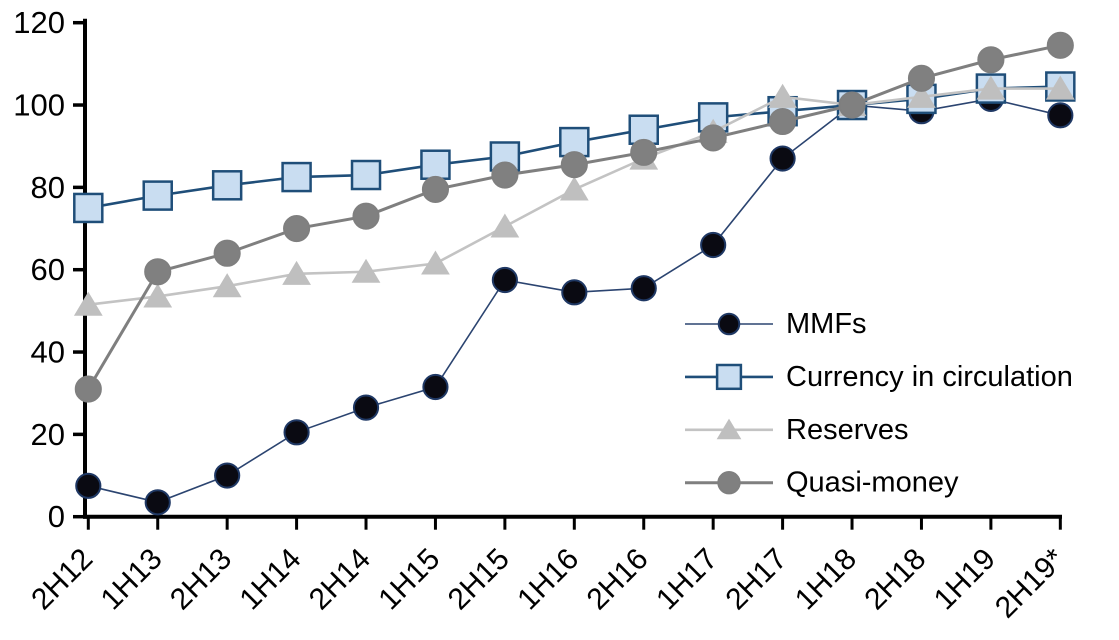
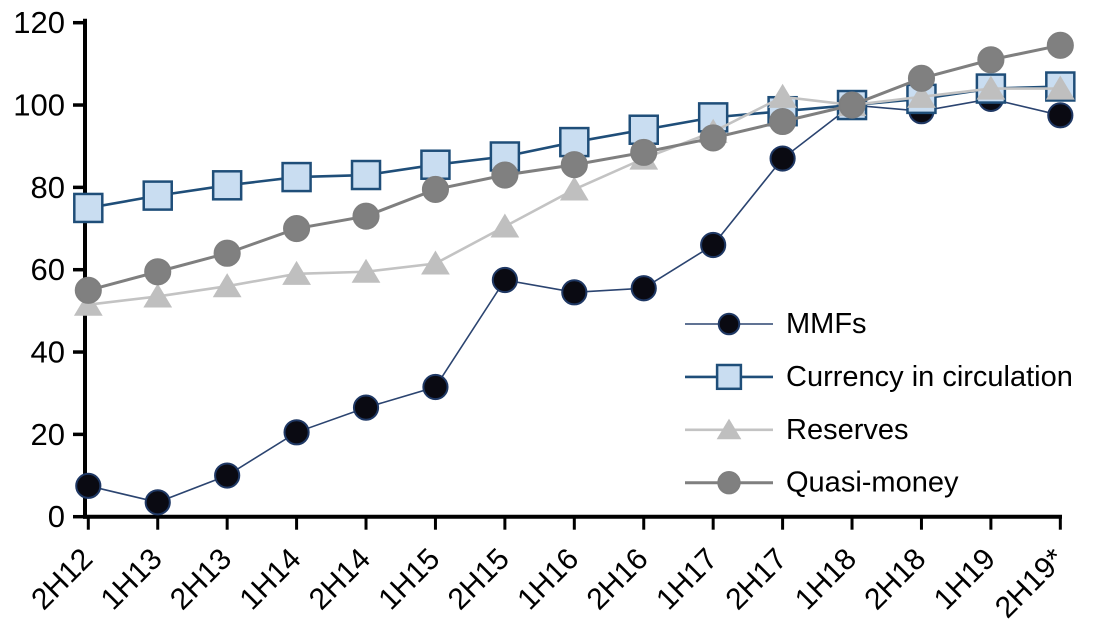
Quasi-money/2H12: 31 -> 55
